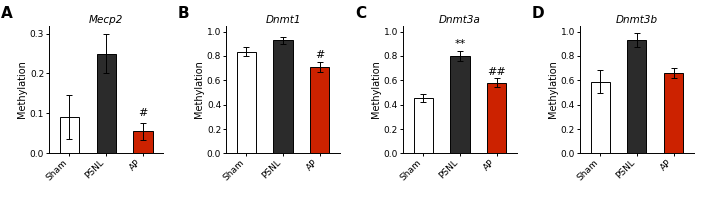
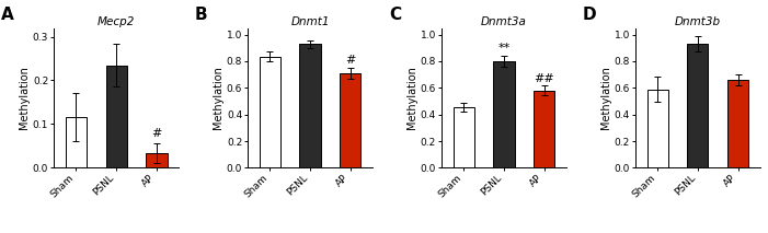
Mecp2/Sham: 0.090 -> 0.115
Mecp2/PSNL: 0.250 -> 0.235
Mecp2/AP: 0.055 -> 0.033
